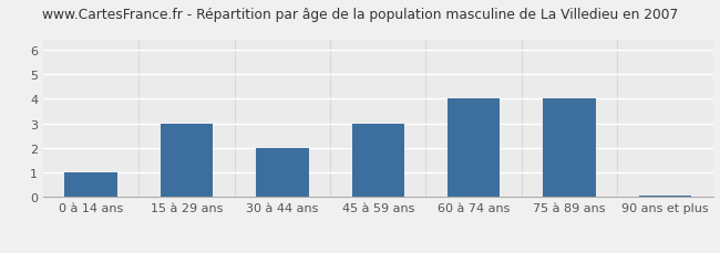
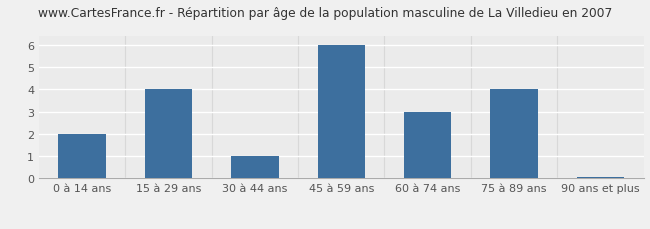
0 à 14 ans: 1.00 -> 2.00
15 à 29 ans: 3.00 -> 4.00
30 à 44 ans: 2.00 -> 1.00
45 à 59 ans: 3.00 -> 6.00
60 à 74 ans: 4.00 -> 3.00
